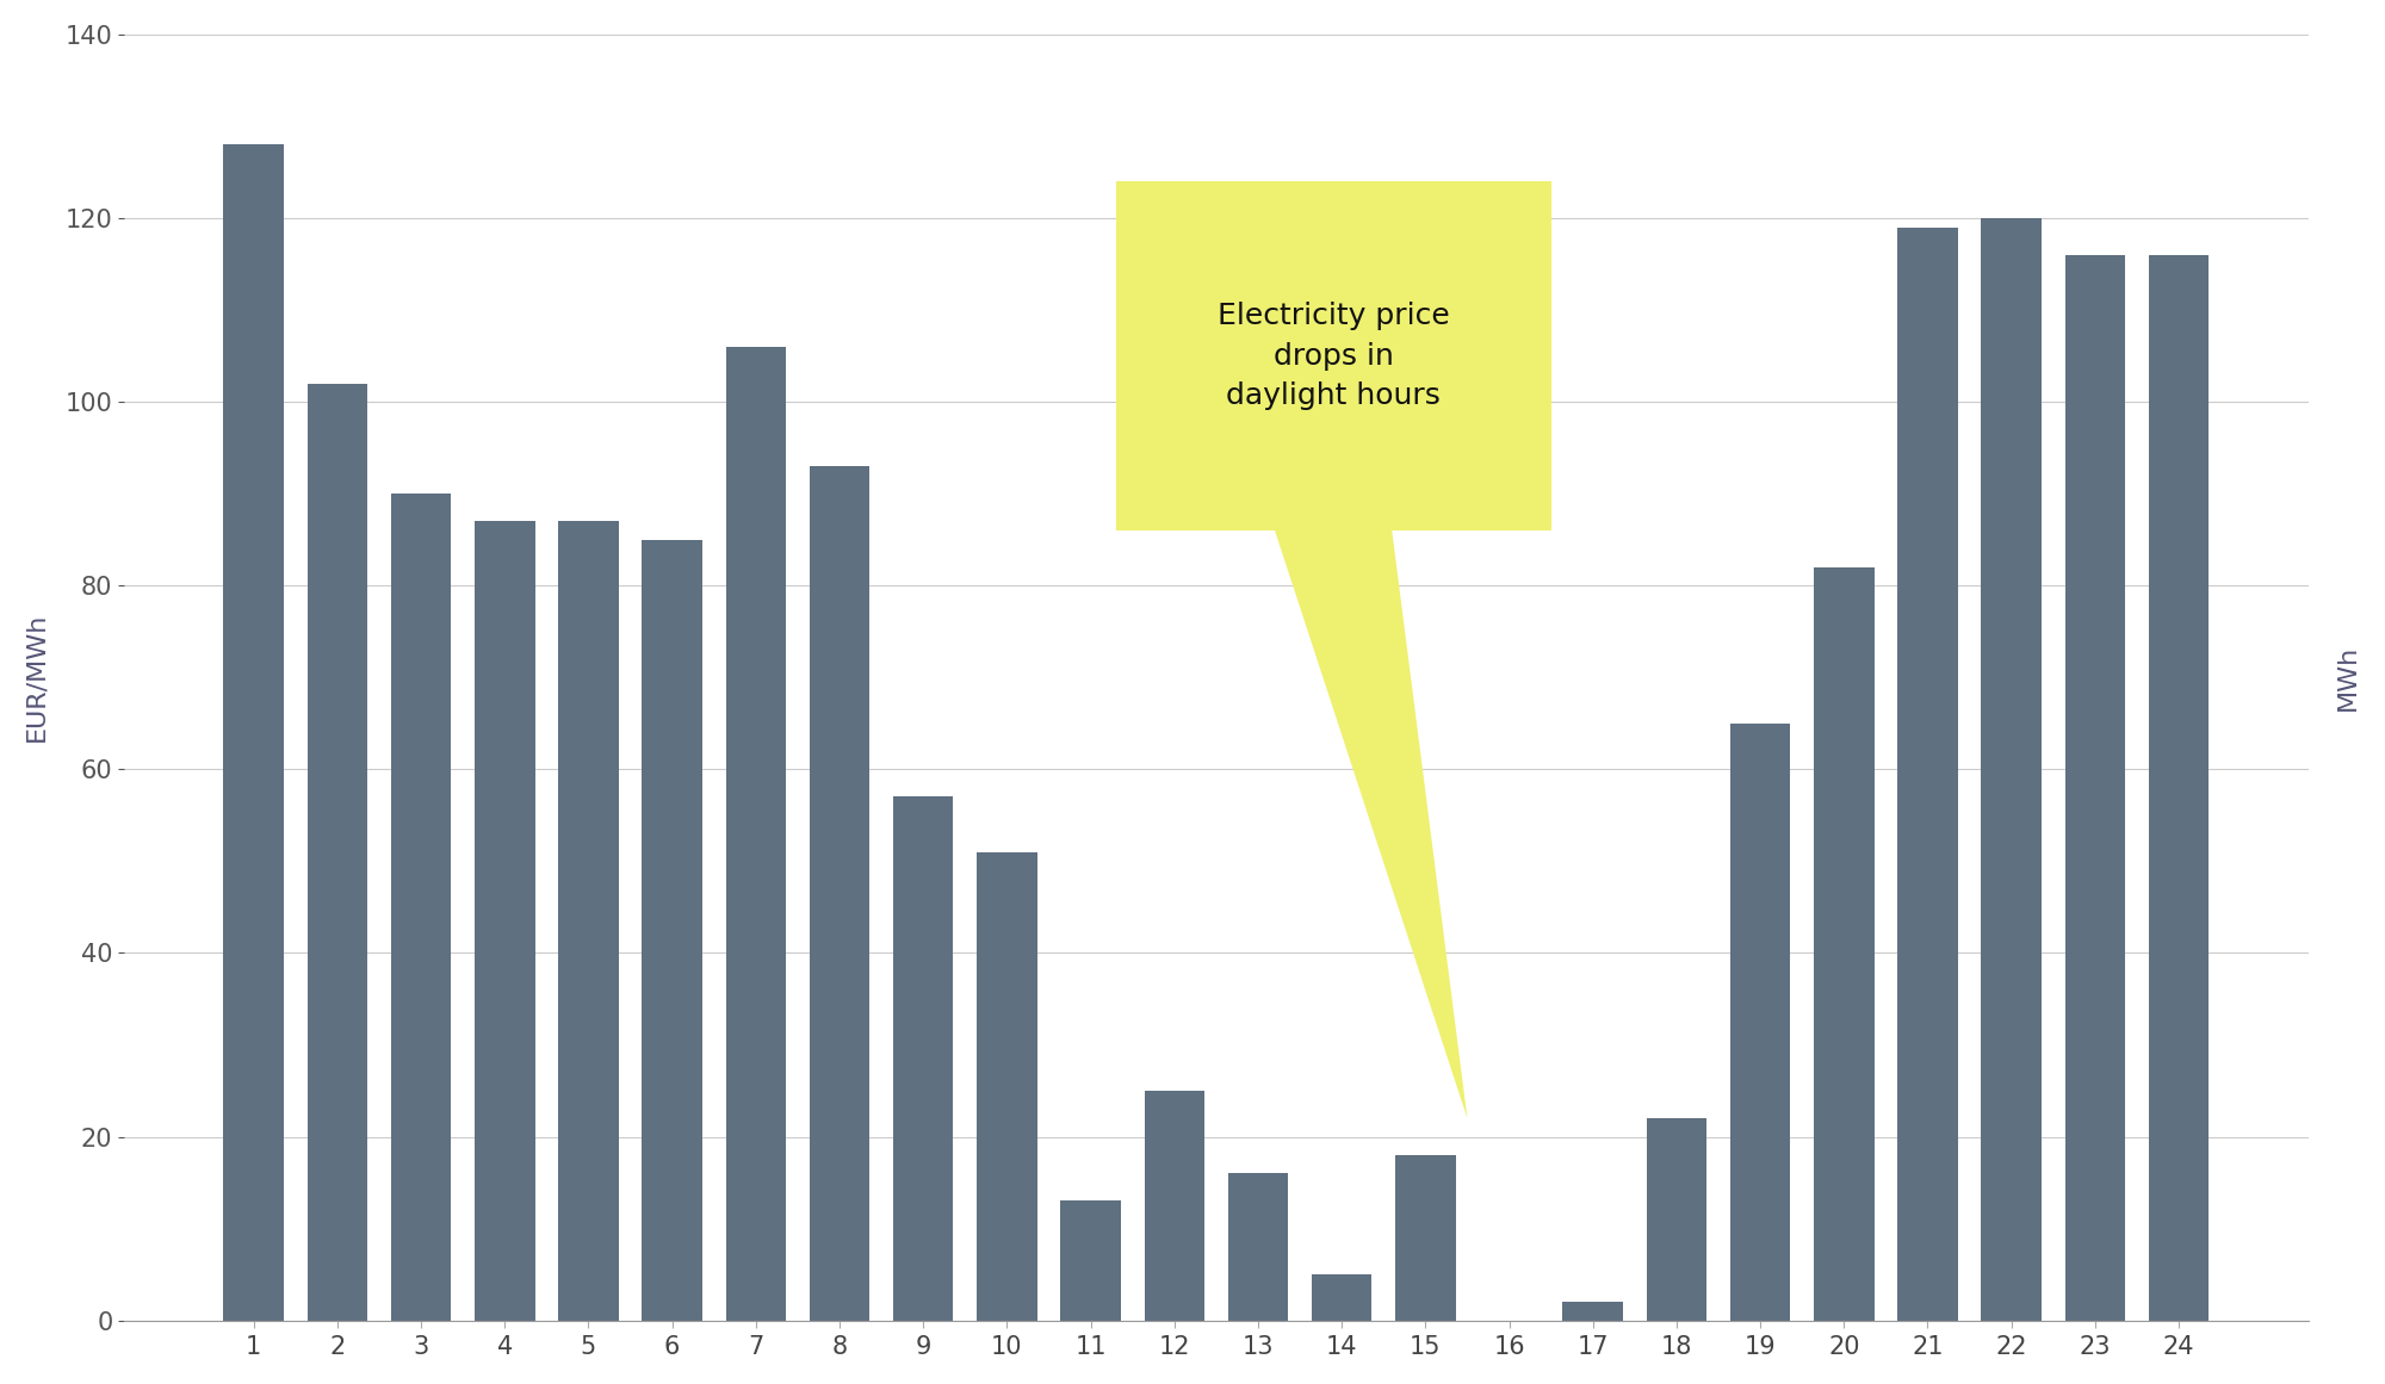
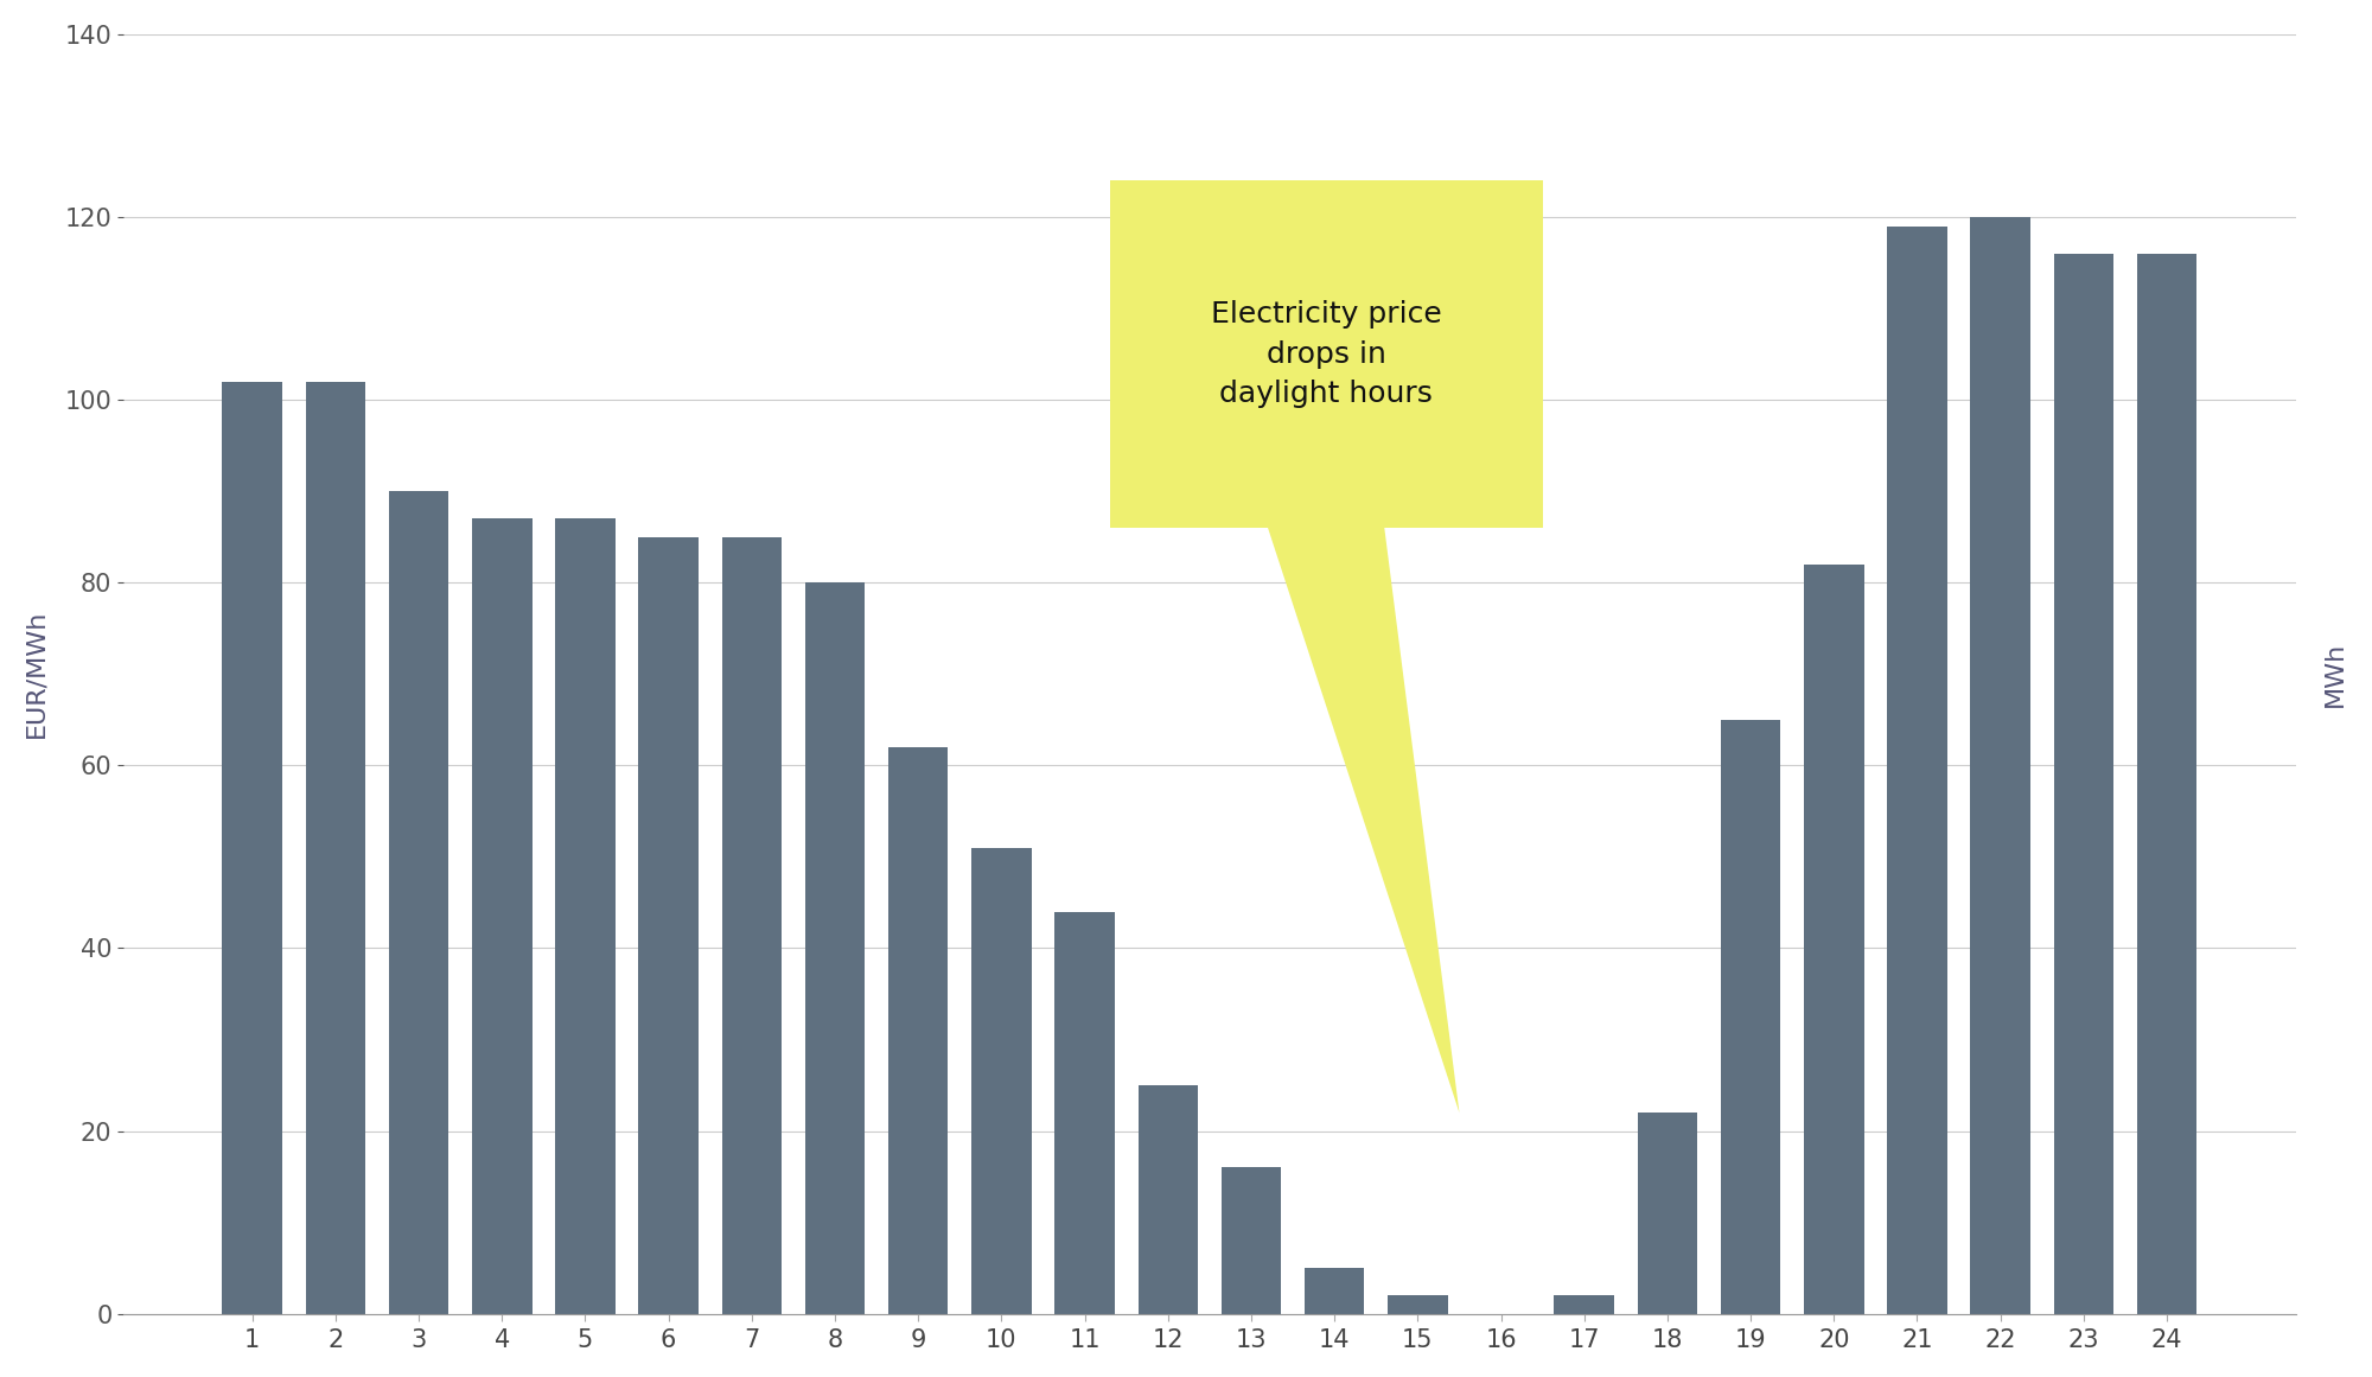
1: 128 -> 102
7: 106 -> 85
8: 93 -> 80
9: 57 -> 62
11: 13 -> 44
15: 18 -> 2
